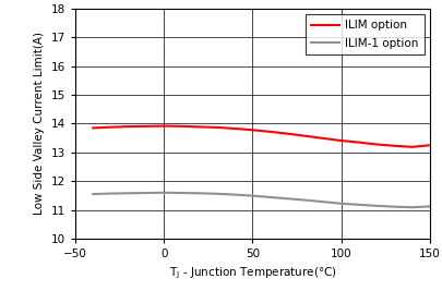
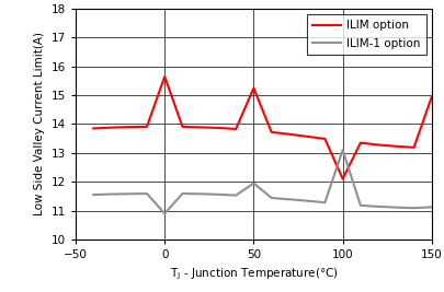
ILIM option/0: 13.92 -> 15.65
ILIM-1 option/0: 11.60 -> 10.90
ILIM option/50: 13.78 -> 15.25
ILIM-1 option/50: 11.49 -> 11.95
ILIM option/100: 13.41 -> 12.10
ILIM-1 option/100: 11.22 -> 13.10
ILIM option/150: 13.25 -> 14.95
